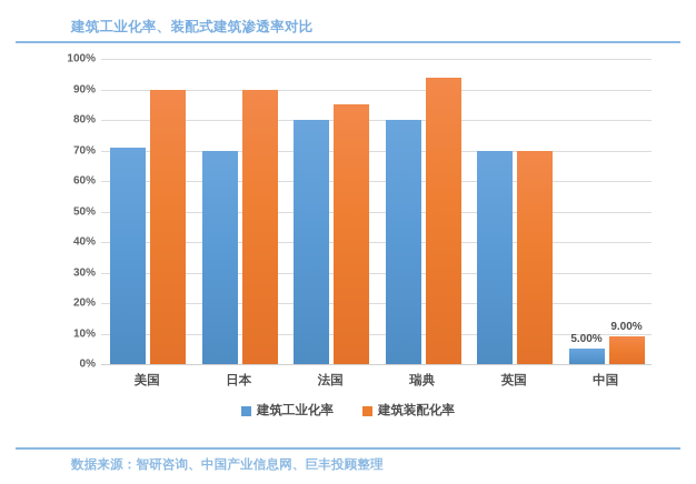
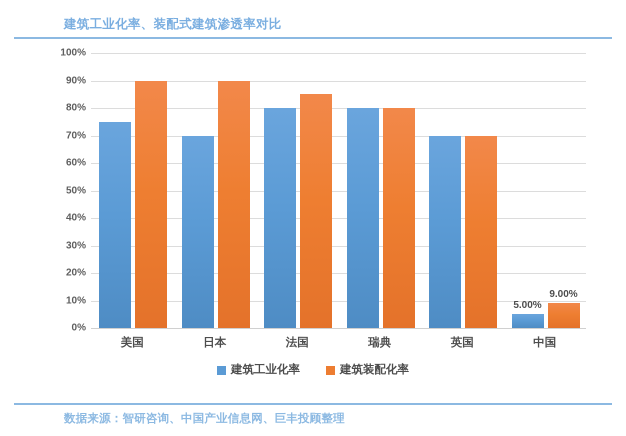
建筑工业化率/美国: 71% -> 75%
建筑装配化率/瑞典: 94% -> 80%
